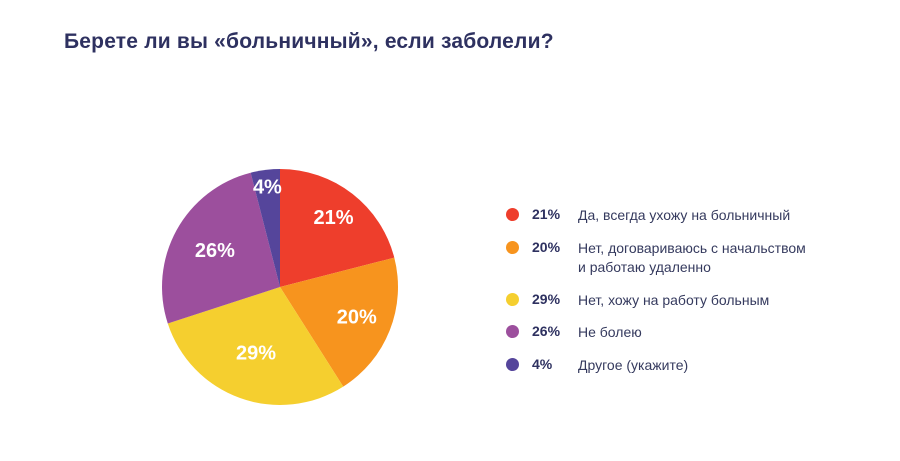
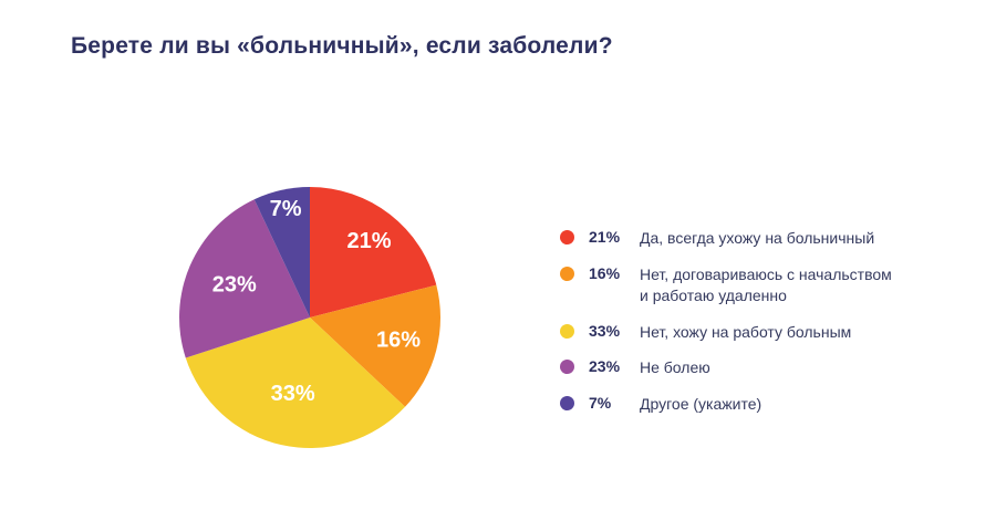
Нет, договариваюсь с начальством и работаю удаленно: 20% -> 16%
Нет, хожу на работу больным: 29% -> 33%
Не болею: 26% -> 23%
Другое (укажите): 4% -> 7%
